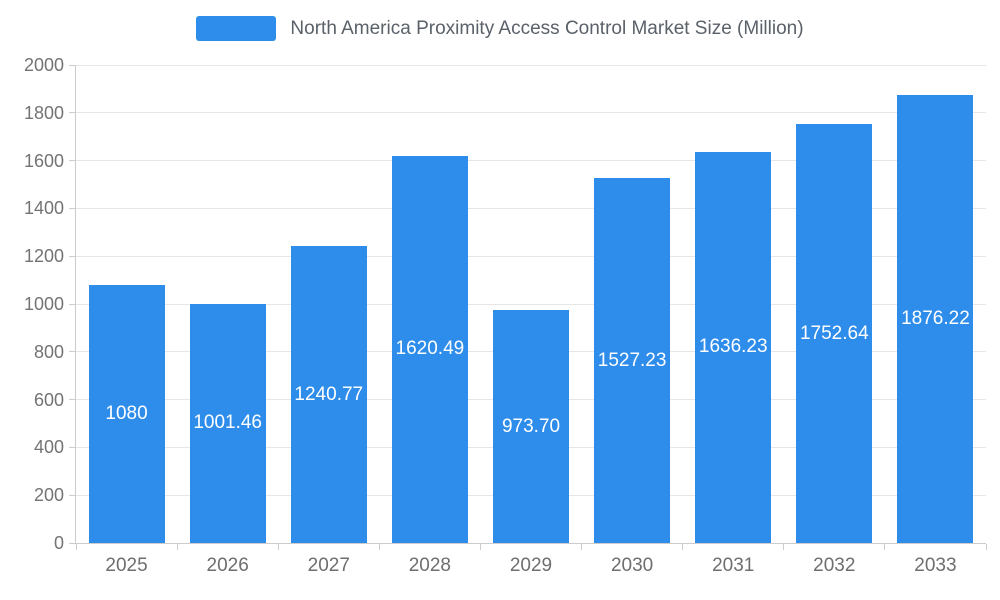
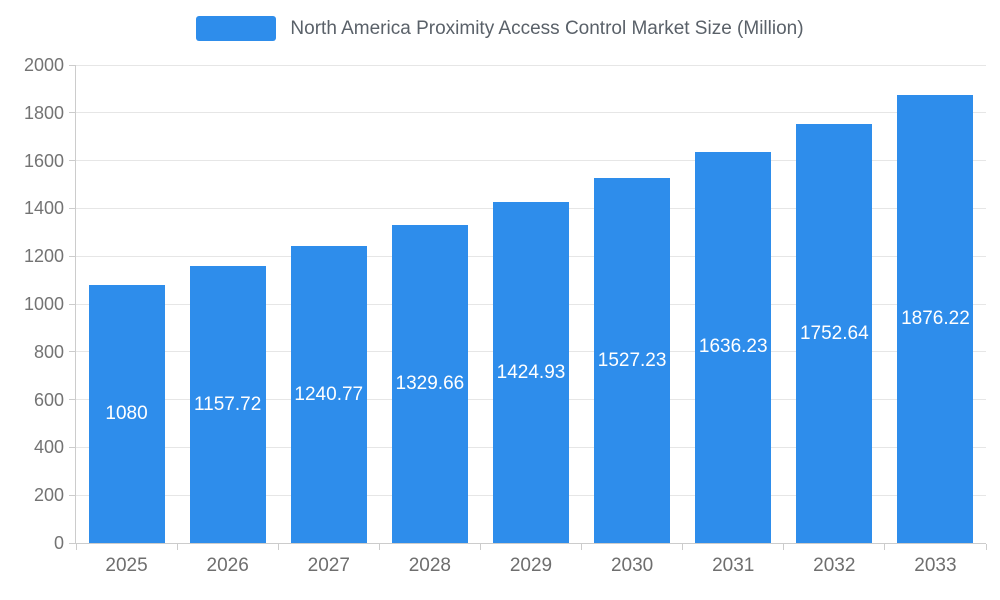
2026: 1001.46 -> 1157.72
2028: 1620.49 -> 1329.66
2029: 973.70 -> 1424.93
